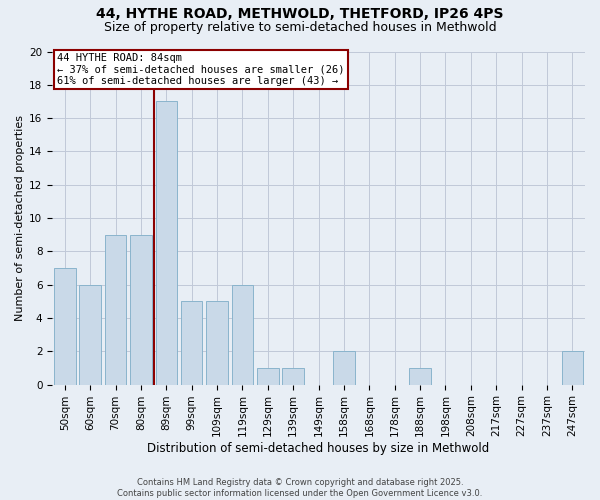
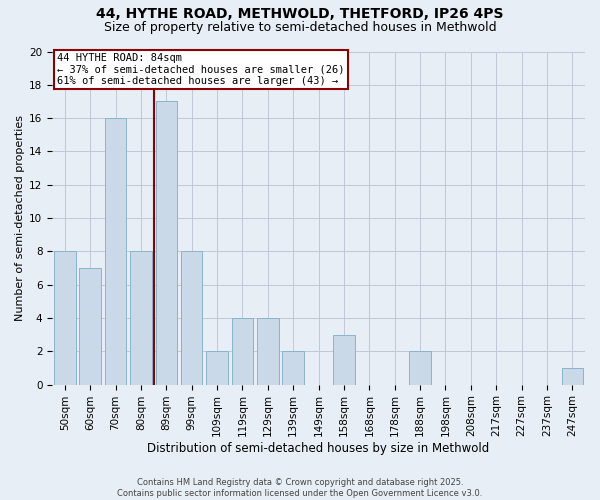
50sqm: 7 -> 8
60sqm: 6 -> 7
70sqm: 9 -> 16
80sqm: 9 -> 8
99sqm: 5 -> 8
109sqm: 5 -> 2
119sqm: 6 -> 4
129sqm: 1 -> 4
139sqm: 1 -> 2
158sqm: 2 -> 3
188sqm: 1 -> 2
247sqm: 2 -> 1
